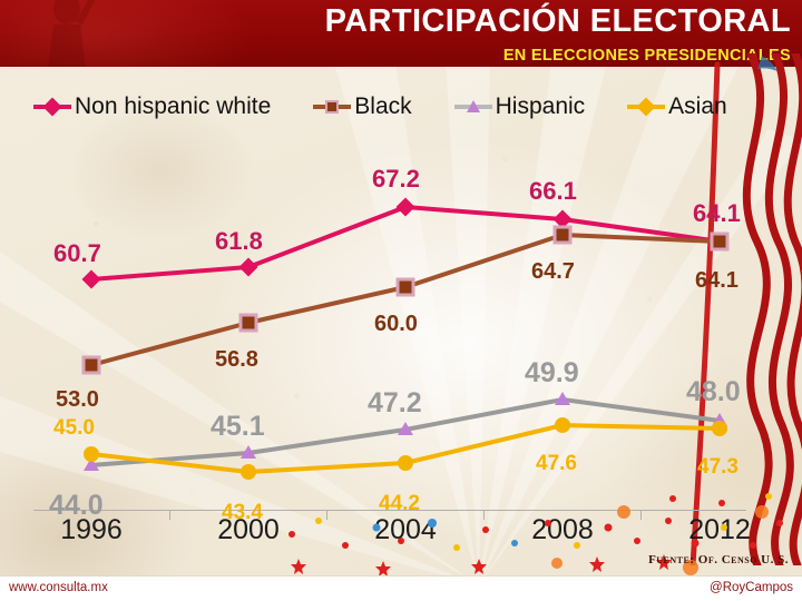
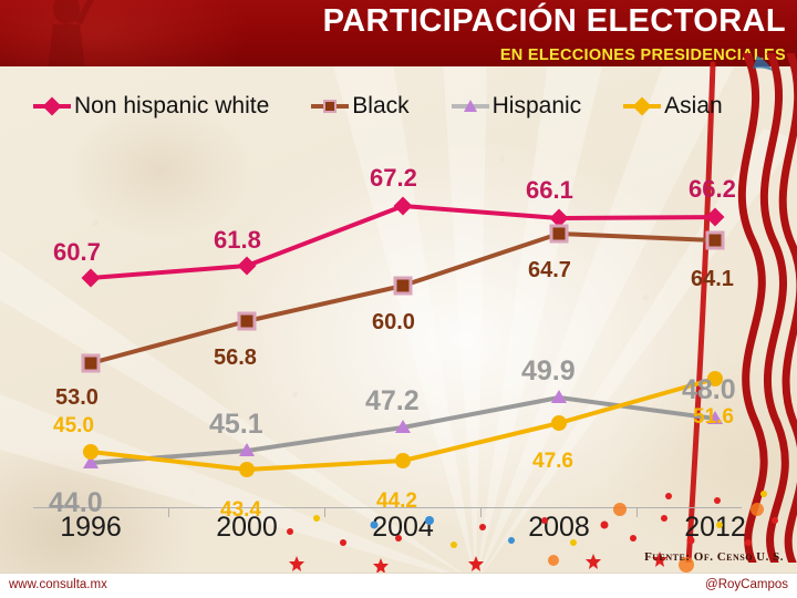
Non hispanic white/2012: 64.1 -> 66.2
Asian/2012: 47.3 -> 51.6
